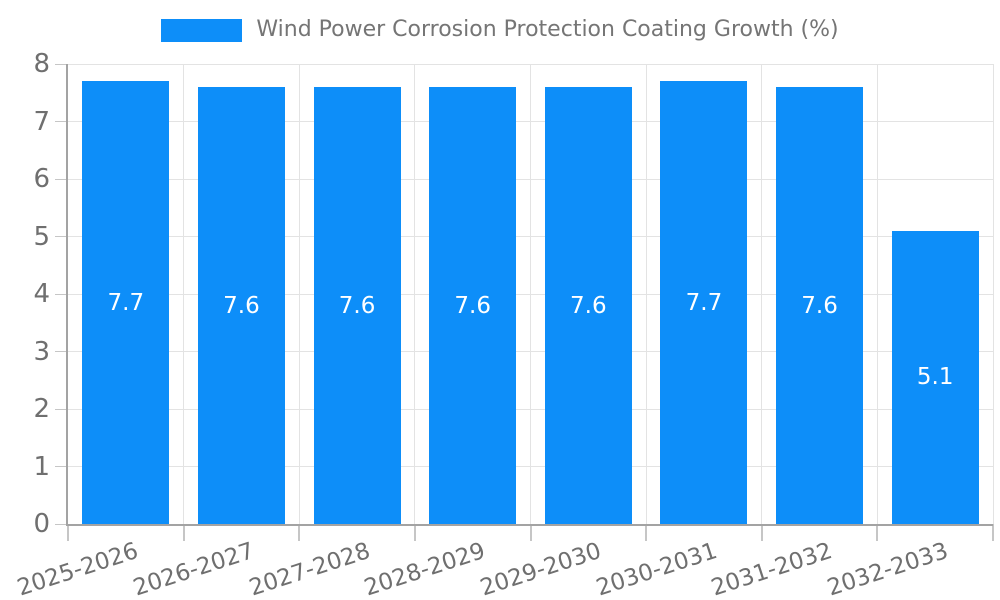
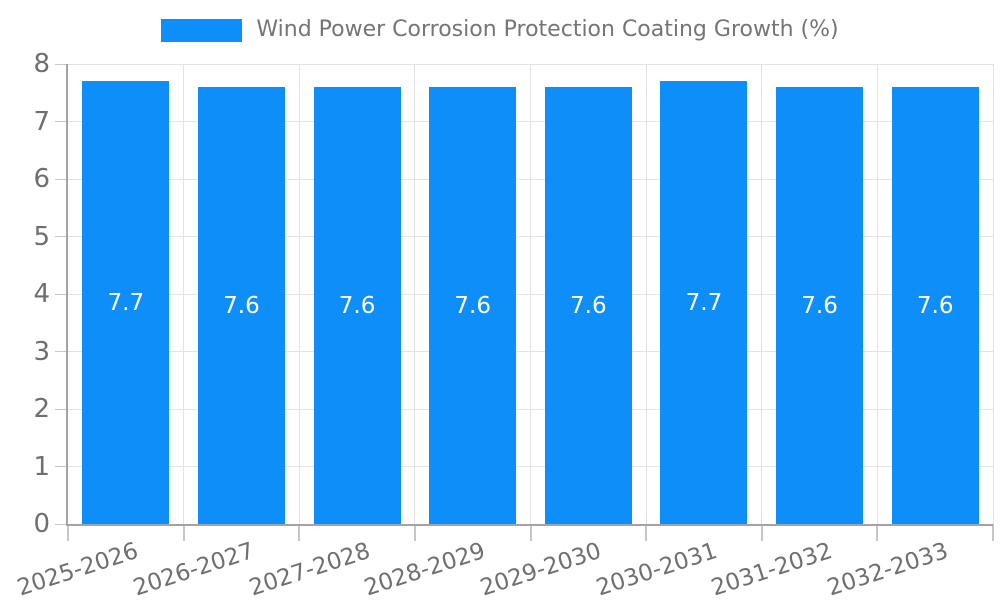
2032-2033: 5.1 -> 7.6
